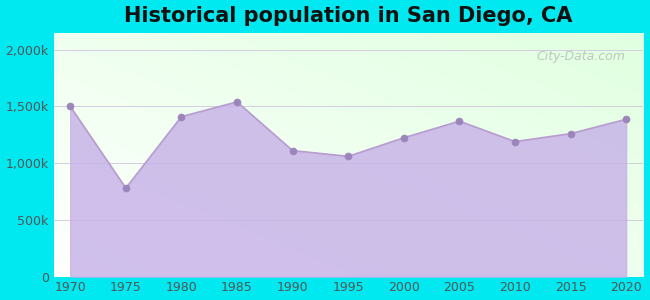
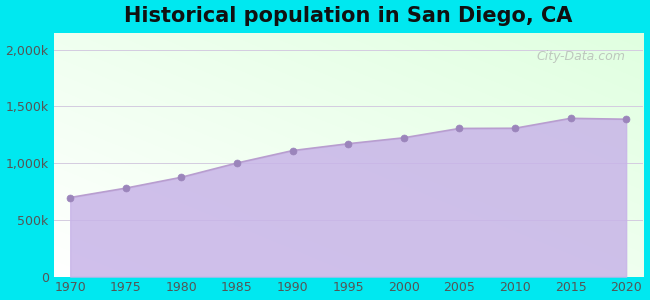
1970: 1,500k -> 700k
1980: 1,410k -> 880k
1985: 1,540k -> 1,000k
1995: 1,060k -> 1,170k
2005: 1,370k -> 1,310k
2010: 1,190k -> 1,310k
2015: 1,260k -> 1,390k
